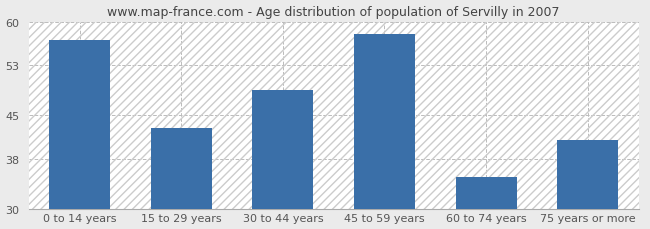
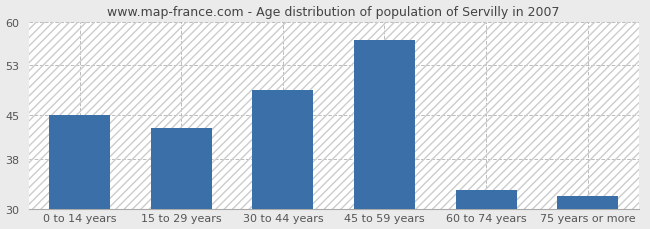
0 to 14 years: 57 -> 45
45 to 59 years: 58 -> 57
60 to 74 years: 35 -> 33
75 years or more: 41 -> 32
